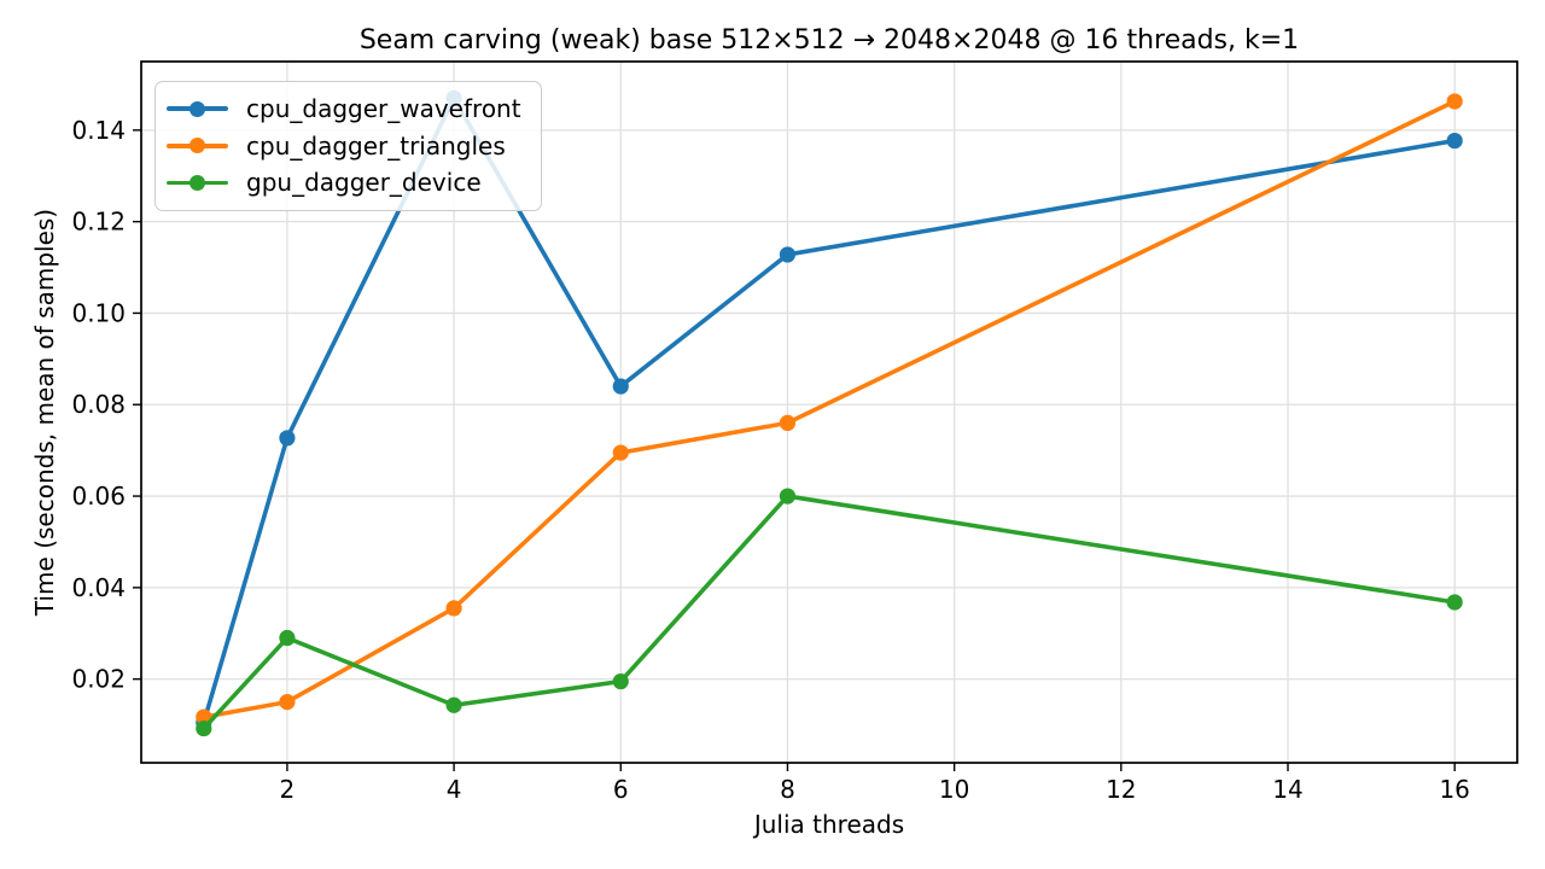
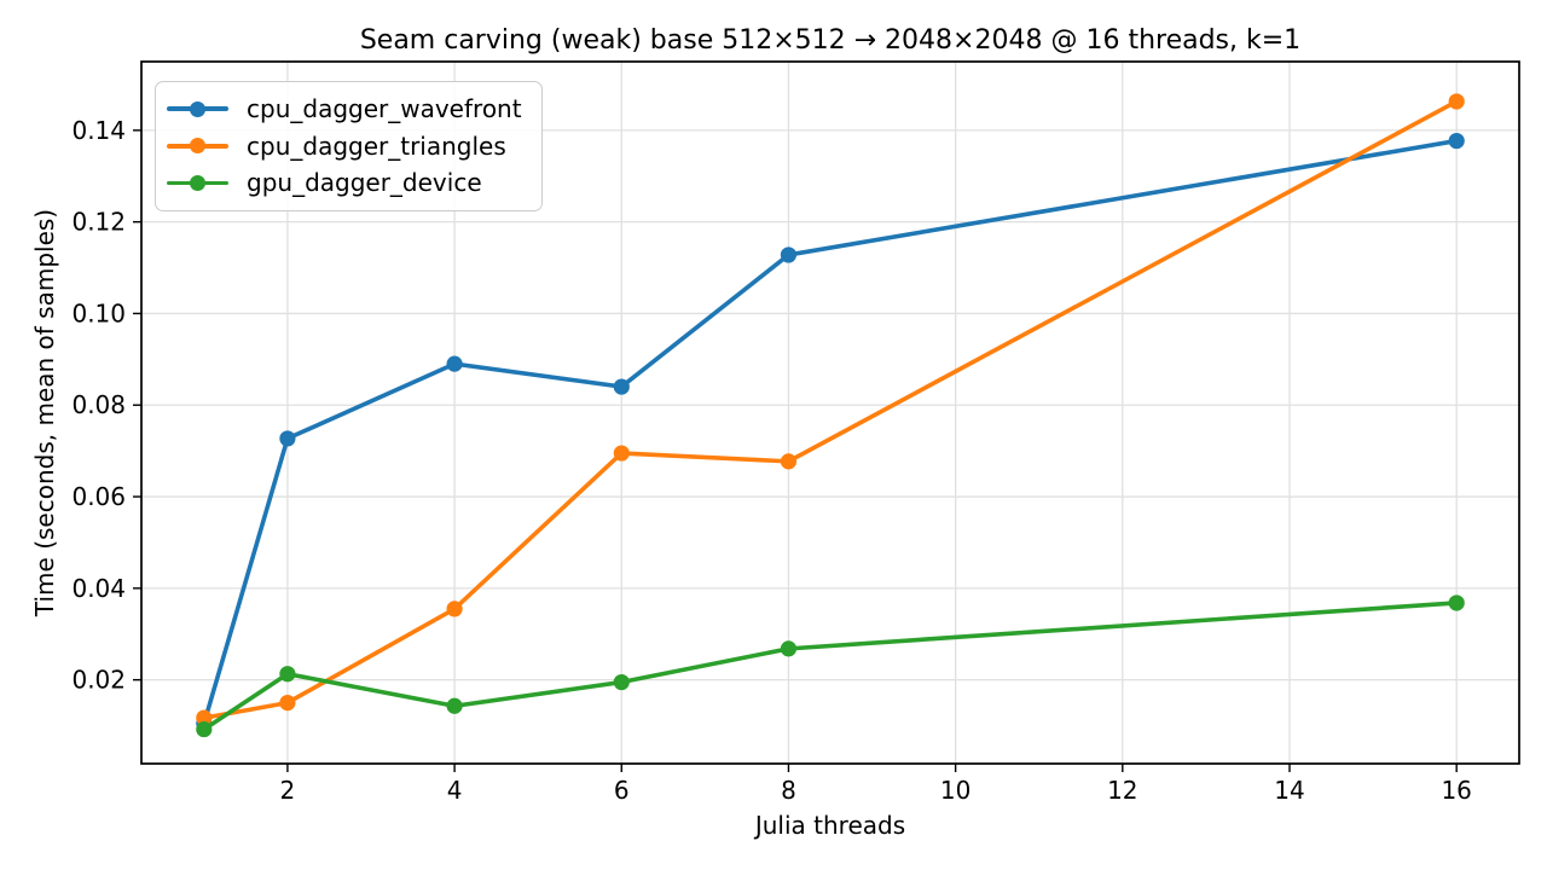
gpu_dagger_device/2: 0.029 -> 0.021
cpu_dagger_wavefront/4: 0.147 -> 0.089
cpu_dagger_triangles/8: 0.076 -> 0.068
gpu_dagger_device/8: 0.060 -> 0.027
